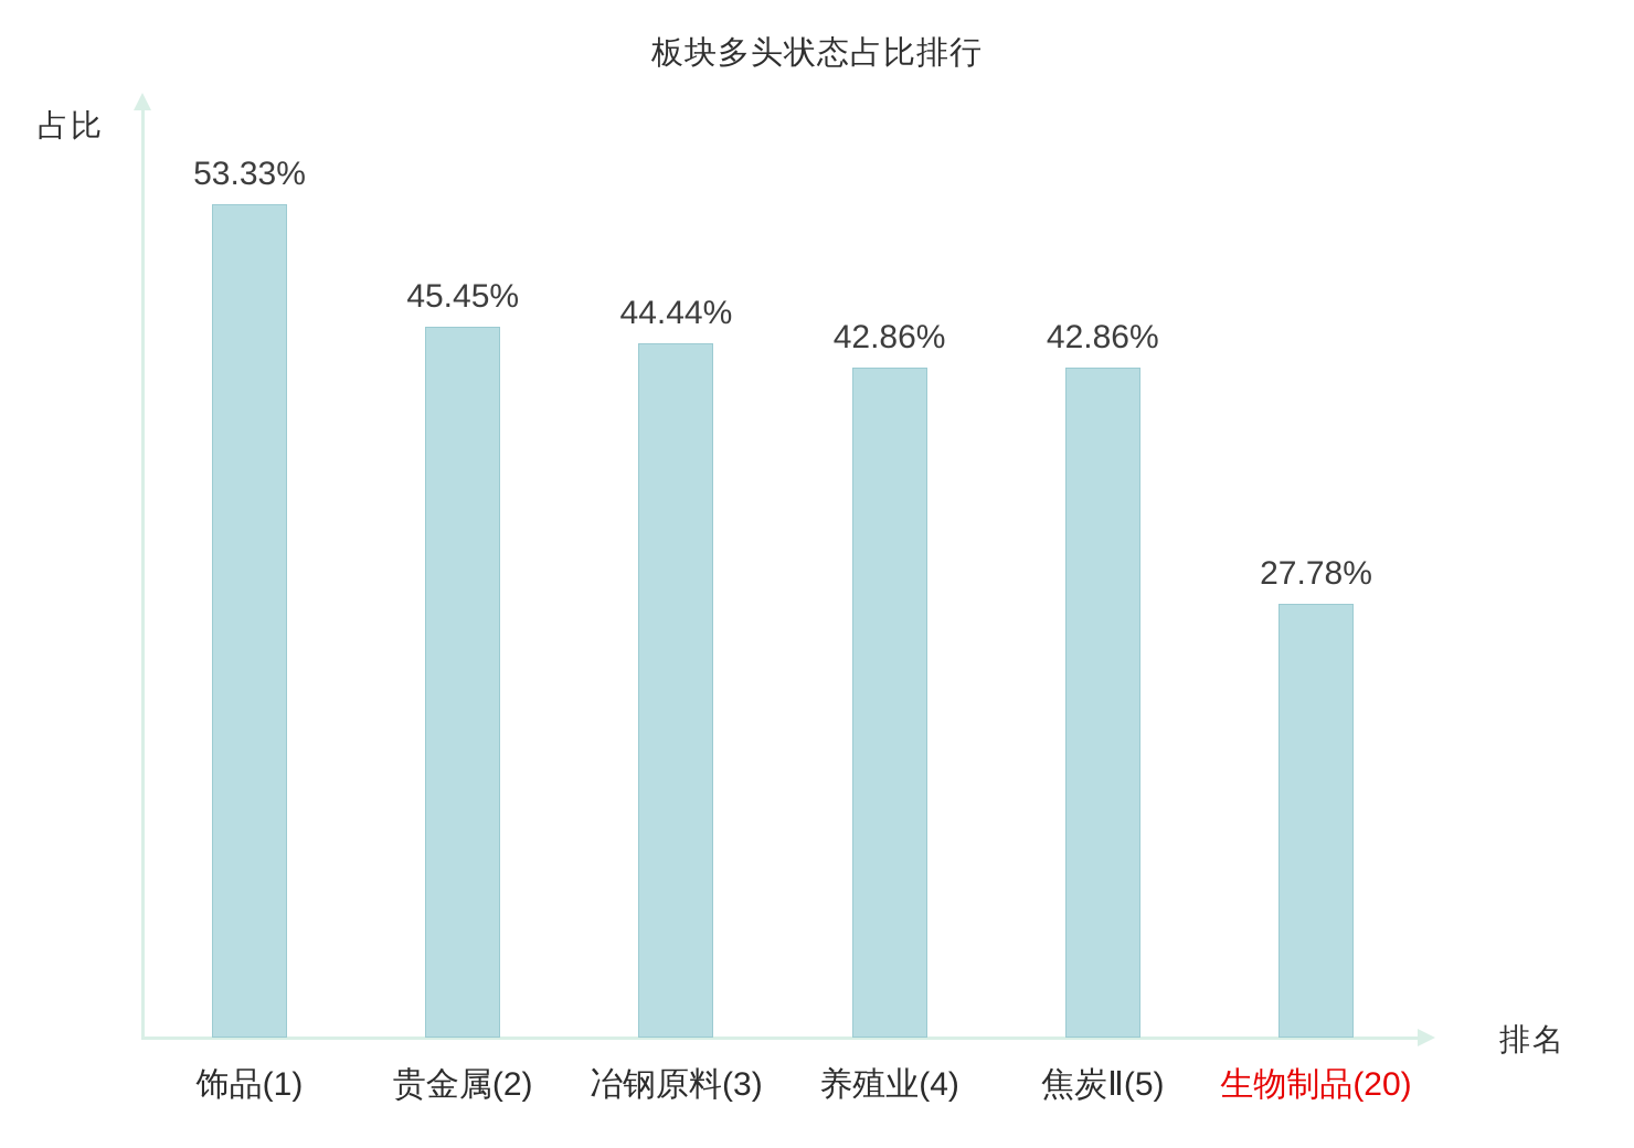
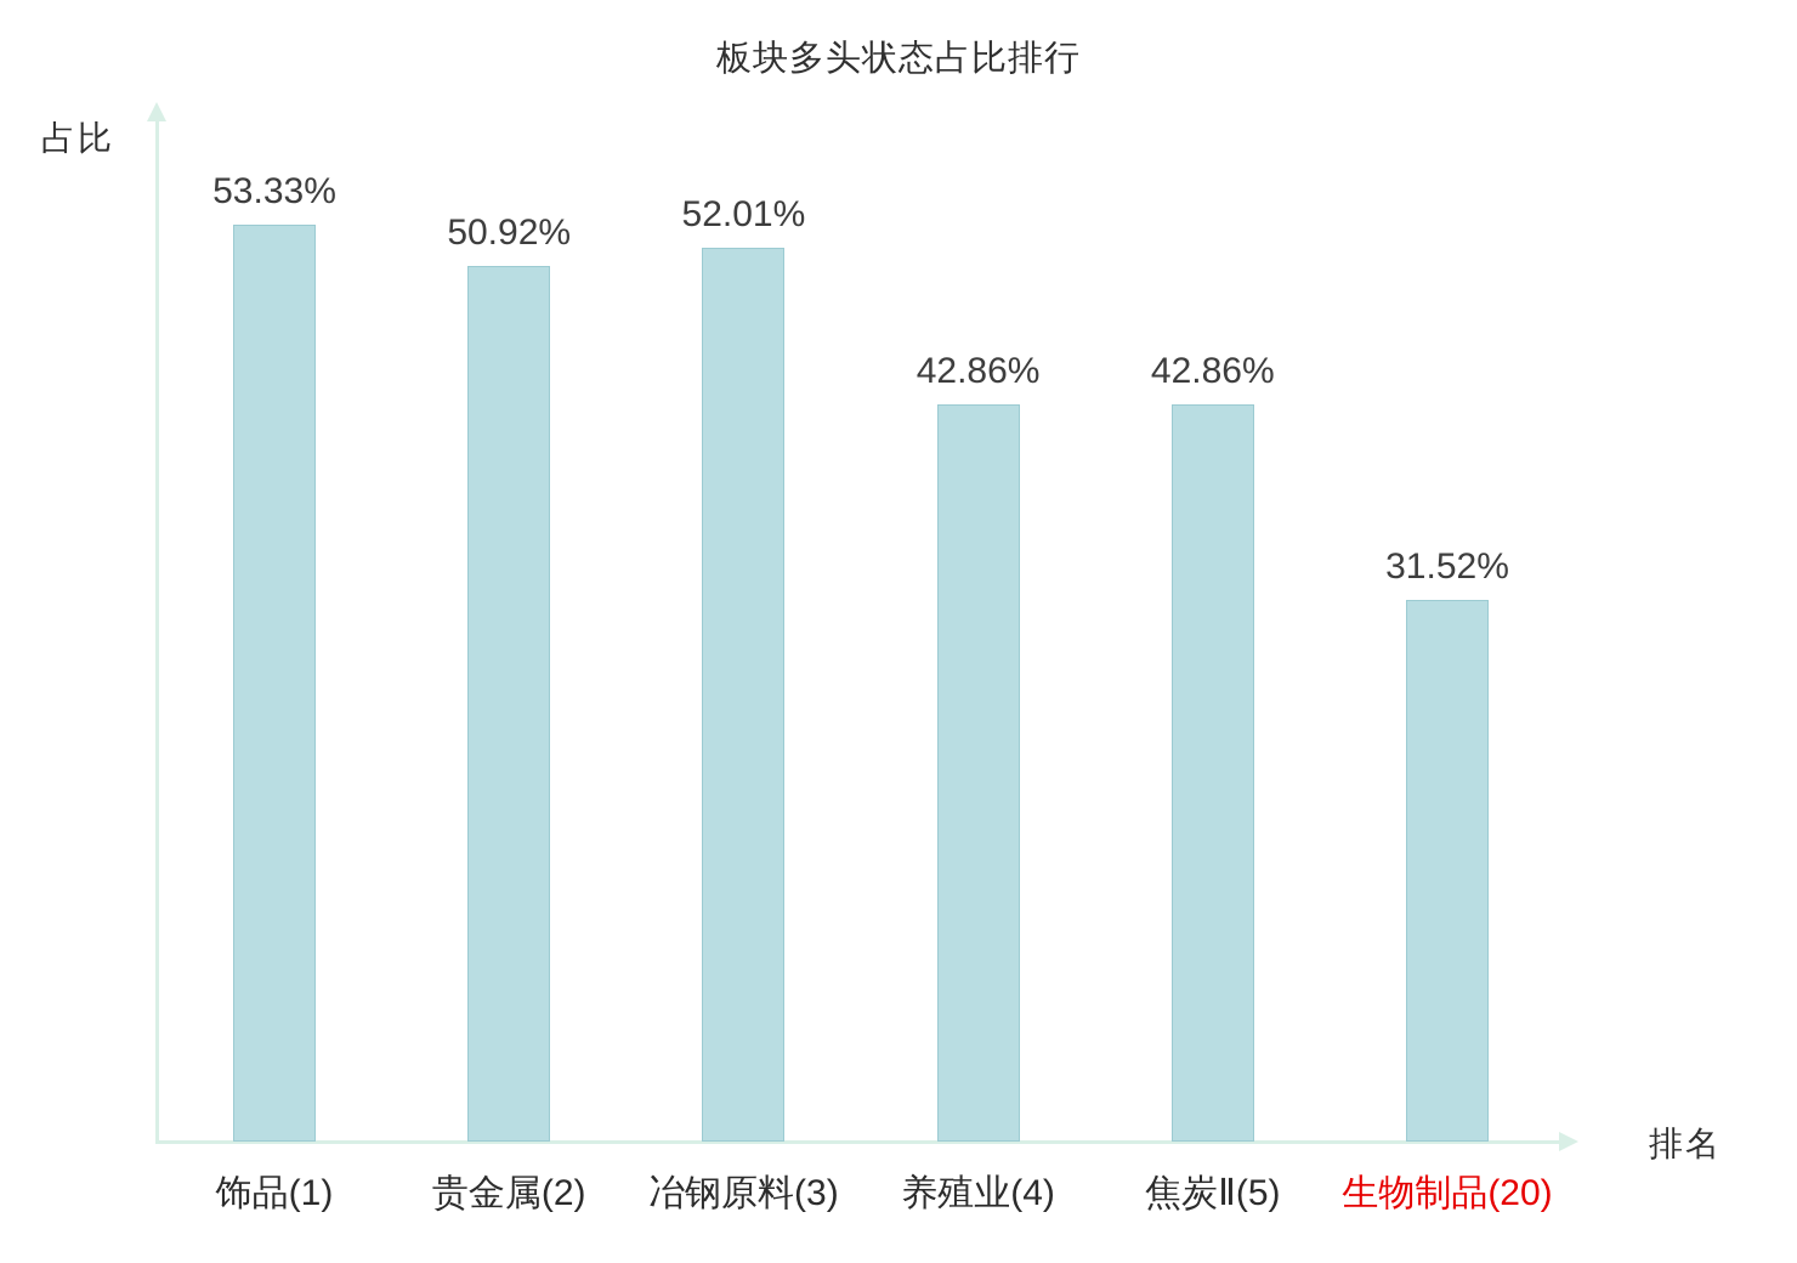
贵金属(2): 45.45% -> 50.92%
冶钢原料(3): 44.44% -> 52.01%
生物制品(20): 27.78% -> 31.52%
